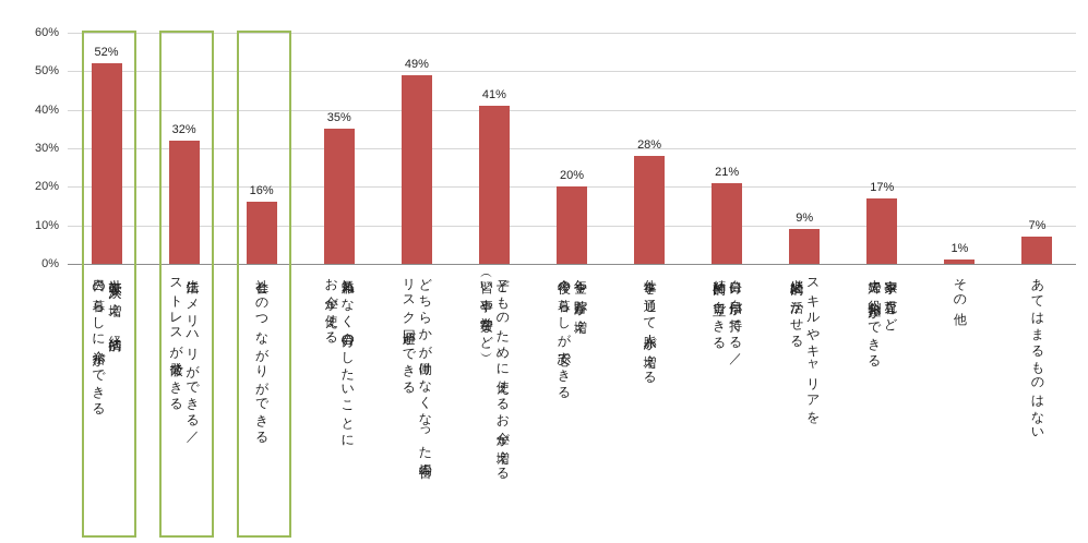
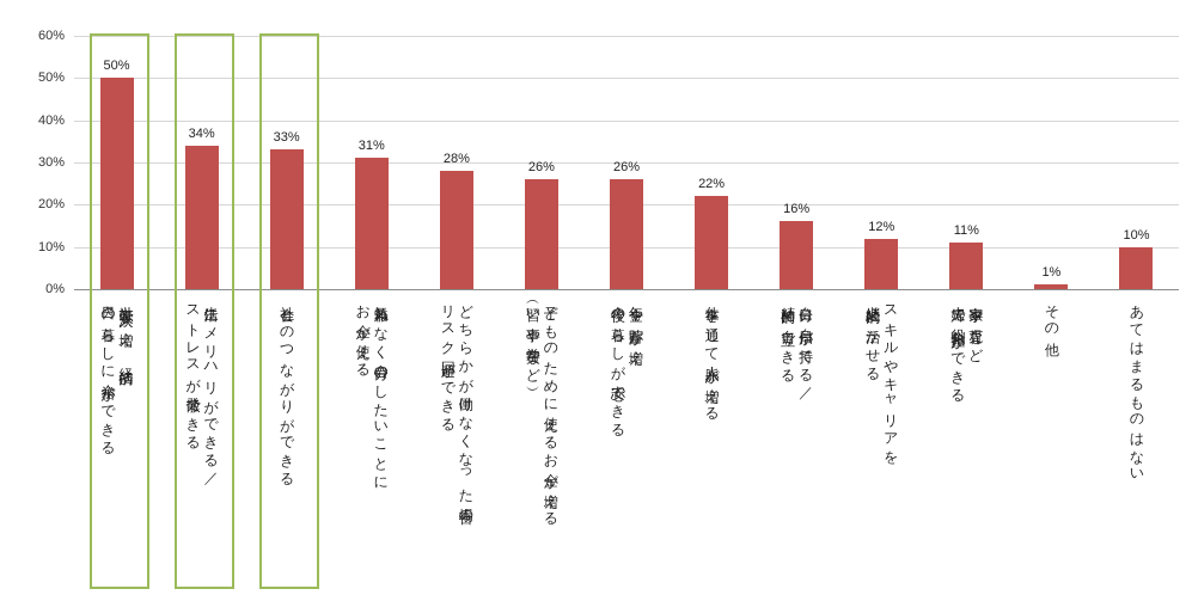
世帯収入が増え、経済的に 日々の暮らしに余裕ができる: 52% -> 50%
生活にメリハリができる／ ストレスが発散できる: 32% -> 34%
社会とのつながりができる: 16% -> 33%
気兼ねなく自分のしたいことに お金が使える: 35% -> 31%
どちらかが働けなくなった場合の リスク回避ができる: 49% -> 28%
子どものために使えるお金が増える （習い事や学費など）: 41% -> 26%
年金や貯蓄が増え、 今後の暮らしが安心できる: 20% -> 26%
仕事を通じて人脈が増える: 28% -> 22%
自分に自信が持てる／ 精神的に自立できる: 21% -> 16%
スキルやキャリアを 継続的に活かせる: 9% -> 12%
家事や育児など 夫婦で役割分担ができる: 17% -> 11%
あてはまるものはない: 7% -> 10%
